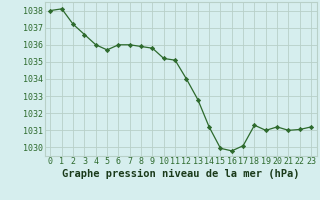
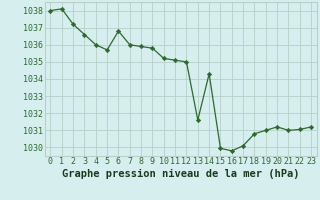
6: 1036.0 -> 1036.8
12: 1034.0 -> 1035.0
13: 1032.8 -> 1031.6
14: 1031.2 -> 1034.3
18: 1031.3 -> 1030.8
